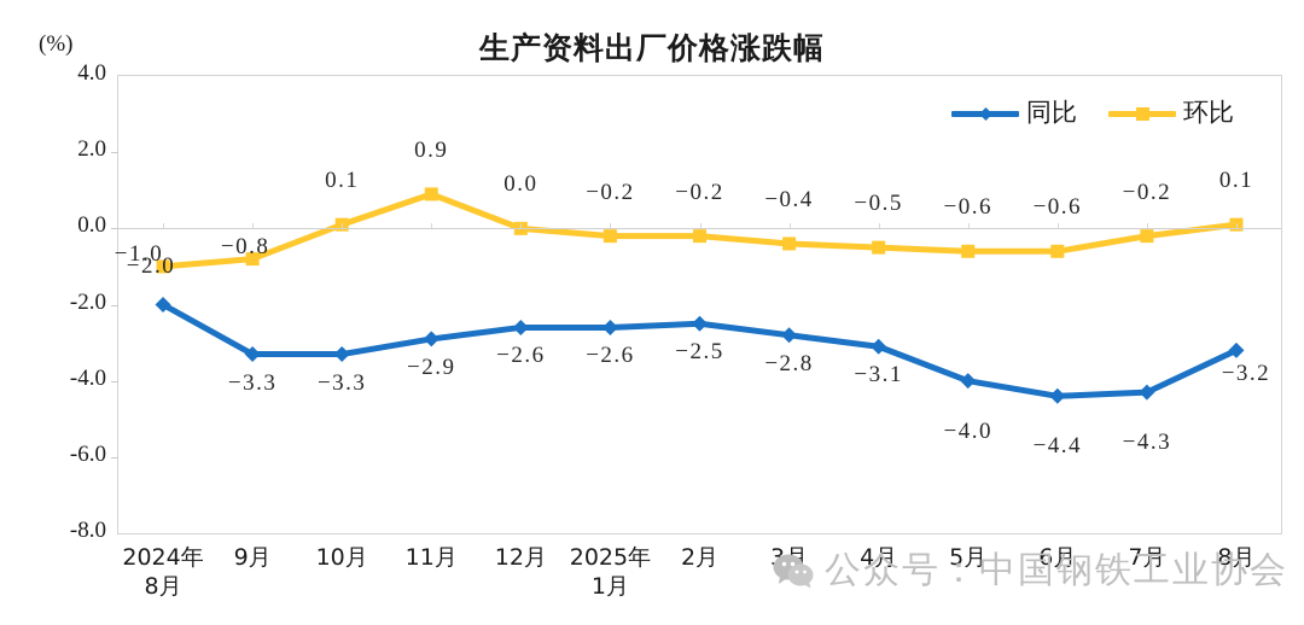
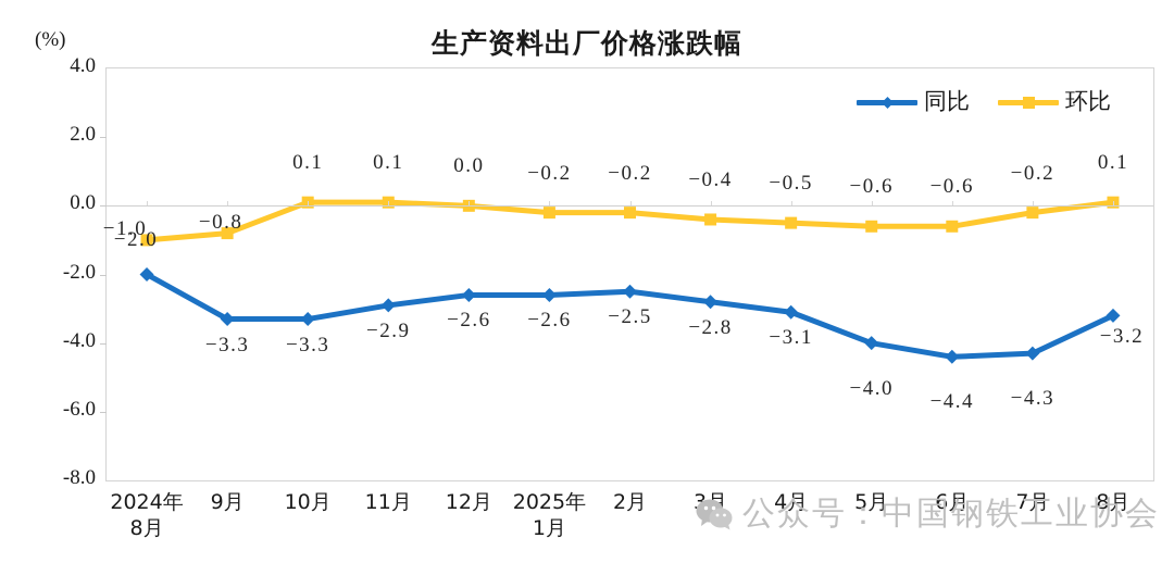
环比/11月: 0.9 -> 0.1
